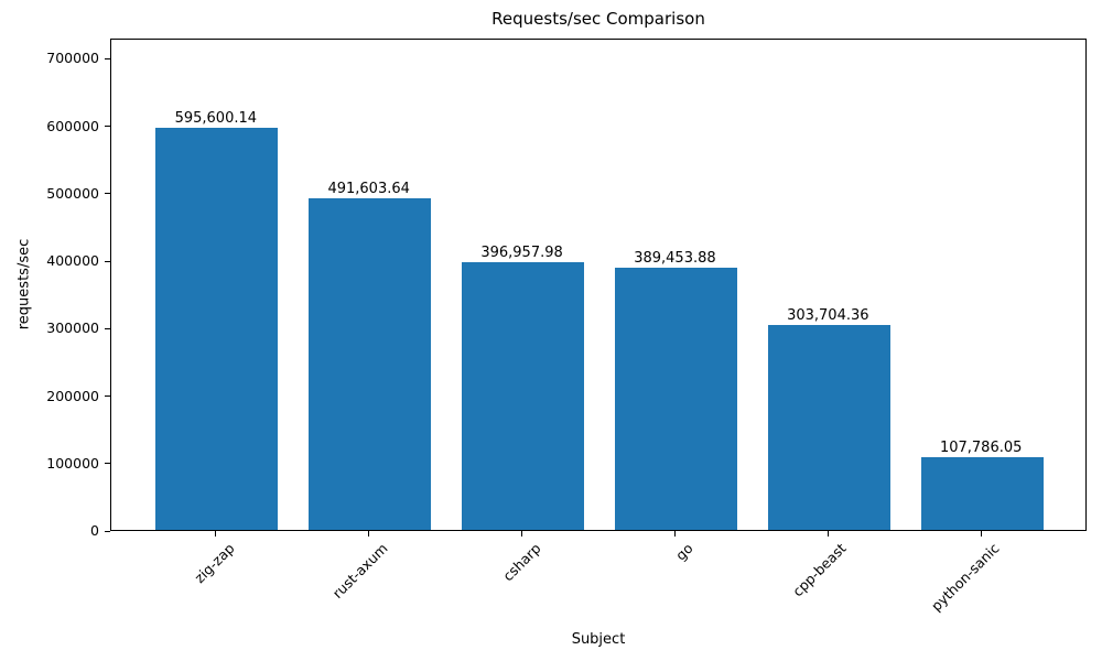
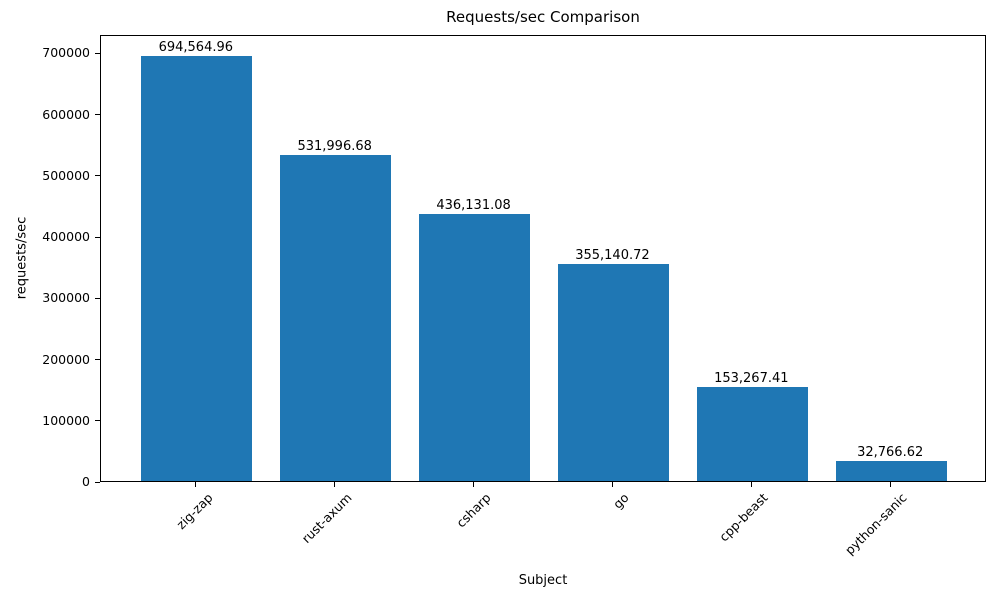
zig-zap: 595,600.14 -> 694,564.96
rust-axum: 491,603.64 -> 531,996.68
csharp: 396,957.98 -> 436,131.08
go: 389,453.88 -> 355,140.72
cpp-beast: 303,704.36 -> 153,267.41
python-sanic: 107,786.05 -> 32,766.62
